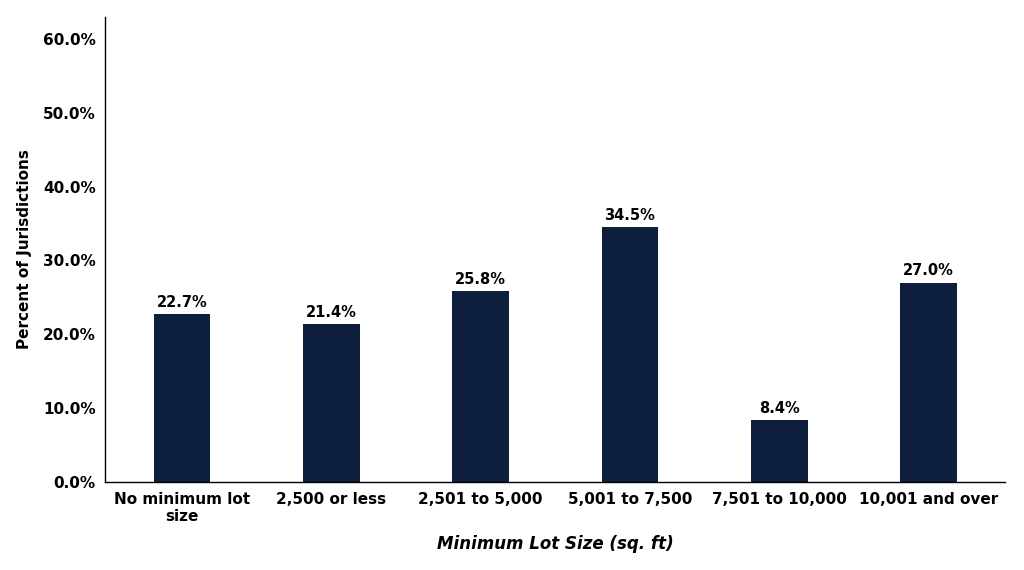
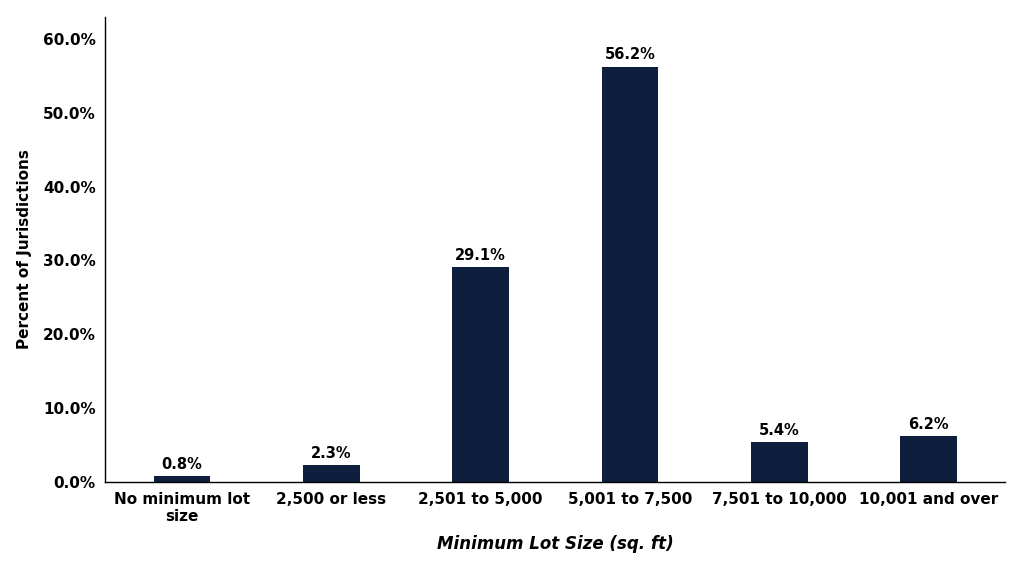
No minimum lot size: 22.7% -> 0.8%
2,500 or less: 21.4% -> 2.3%
2,501 to 5,000: 25.8% -> 29.1%
5,001 to 7,500: 34.5% -> 56.2%
7,501 to 10,000: 8.4% -> 5.4%
10,001 and over: 27.0% -> 6.2%
